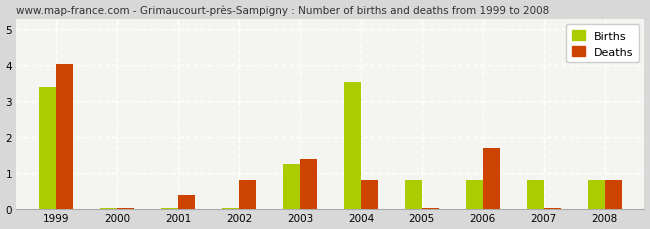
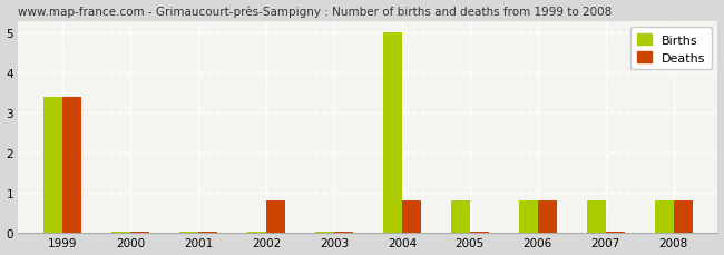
Deaths/1999: 4.05 -> 3.40
Deaths/2001: 0.40 -> 0.04
Births/2003: 1.25 -> 0.04
Deaths/2003: 1.40 -> 0.04
Births/2004: 3.55 -> 5.00
Deaths/2006: 1.70 -> 0.80
